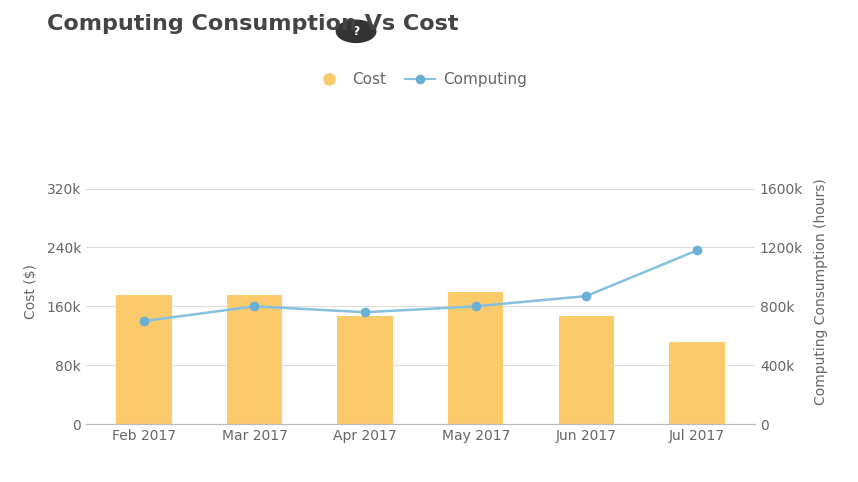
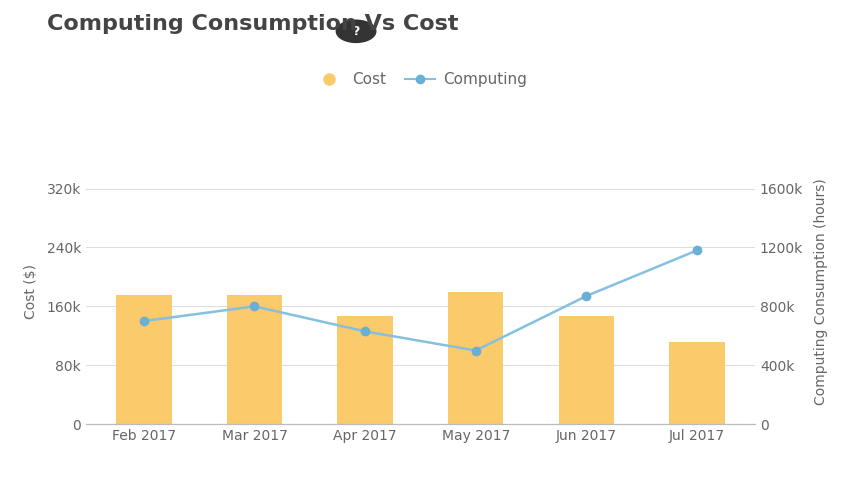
Computing/Apr 2017: 760k -> 630k
Computing/May 2017: 800k -> 500k
